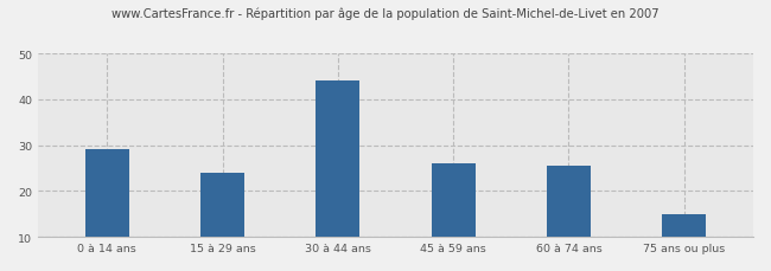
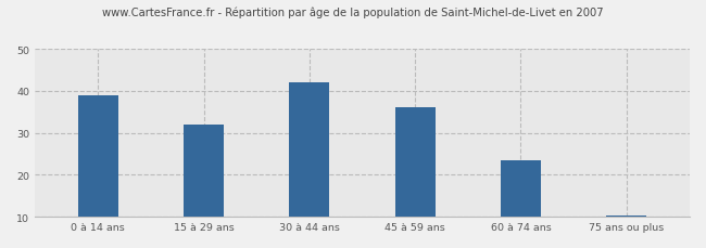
0 à 14 ans: 29.0 -> 39.0
15 à 29 ans: 24.0 -> 32.0
30 à 44 ans: 44.0 -> 42.0
45 à 59 ans: 26.0 -> 36.0
60 à 74 ans: 25.5 -> 23.5
75 ans ou plus: 15.0 -> 10.2
